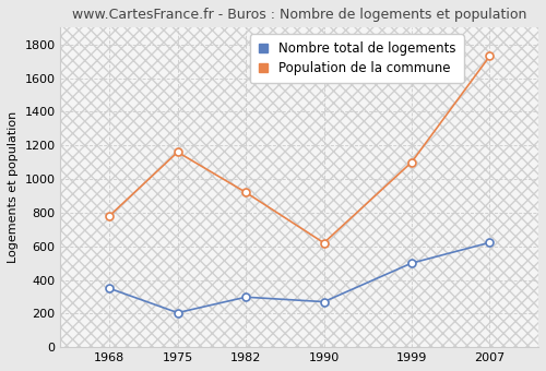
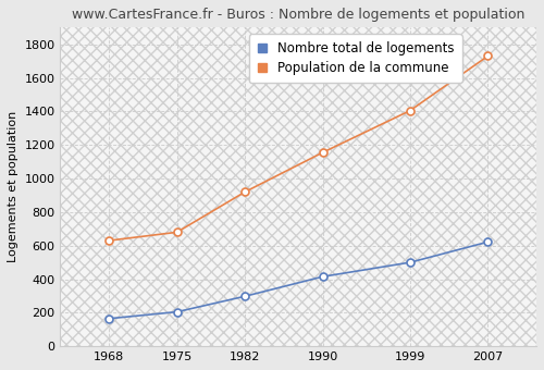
Nombre total de logements/1968: 350 -> 160
Population de la commune/1968: 780 -> 630
Population de la commune/1975: 1160 -> 680
Nombre total de logements/1990: 270 -> 420
Population de la commune/1990: 620 -> 1160
Population de la commune/1999: 1100 -> 1400
